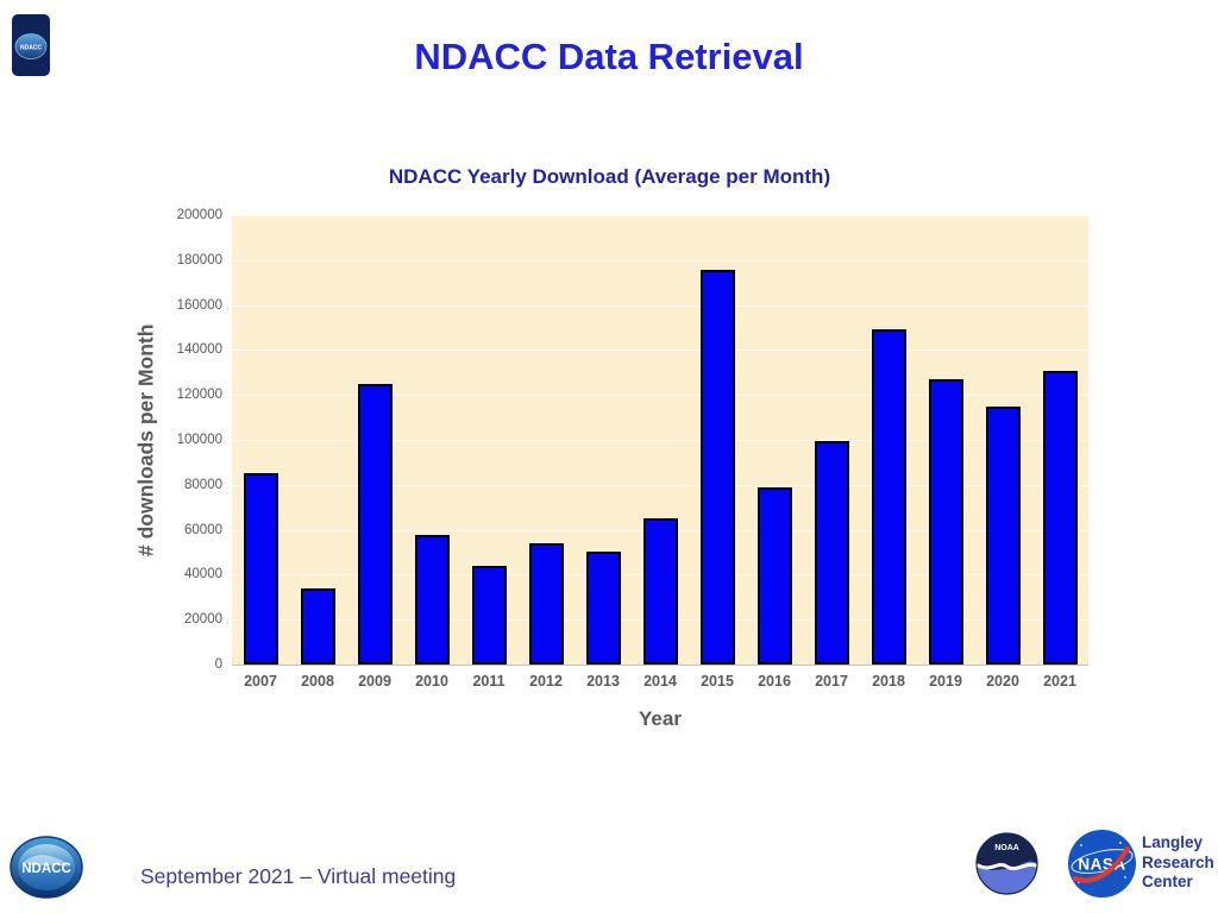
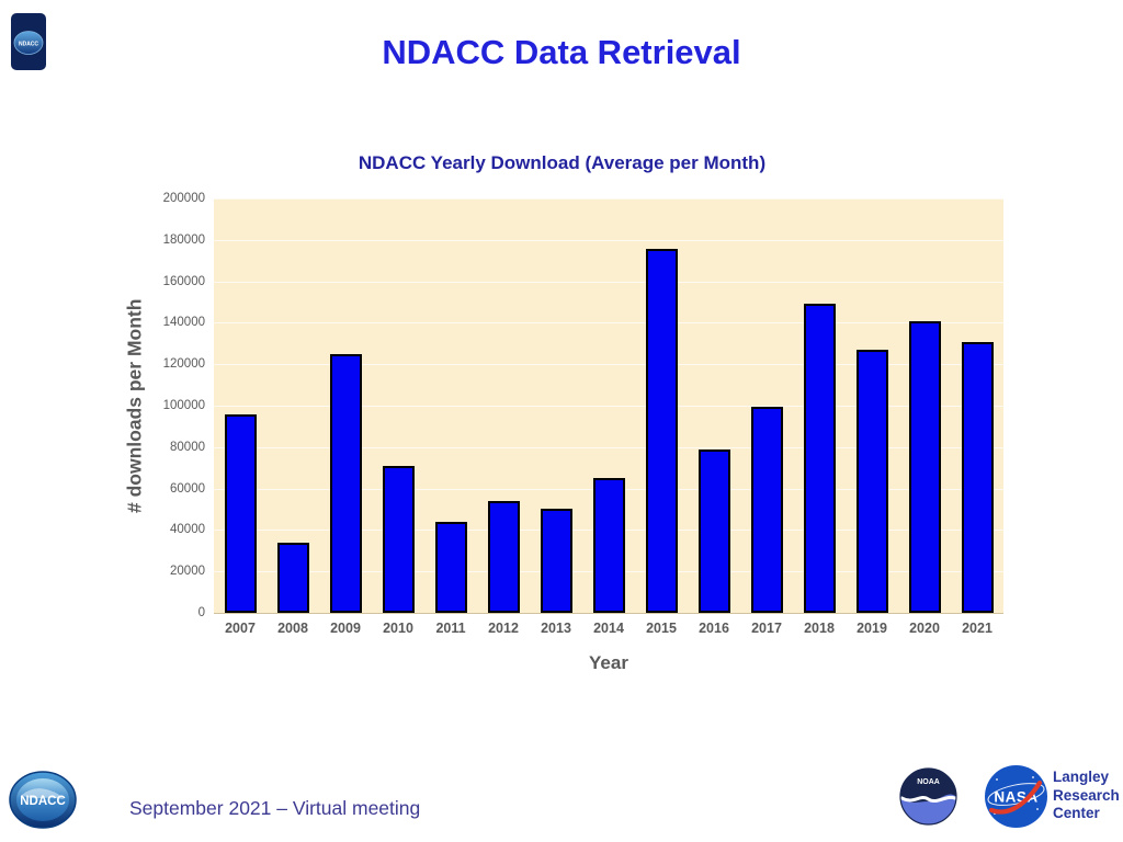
2007: 85000 -> 96000
2010: 58000 -> 71000
2020: 115000 -> 141000
